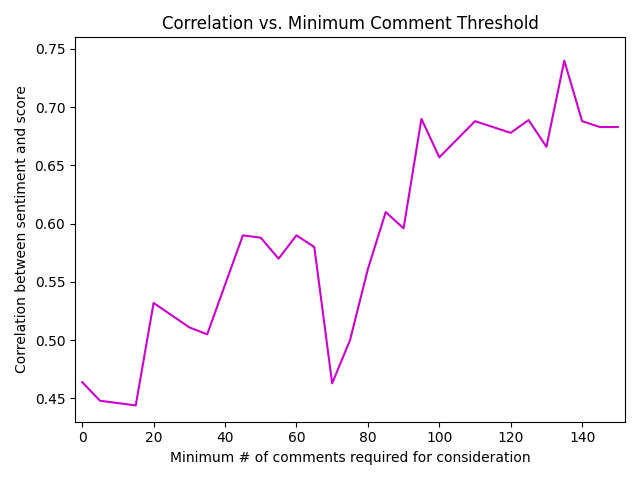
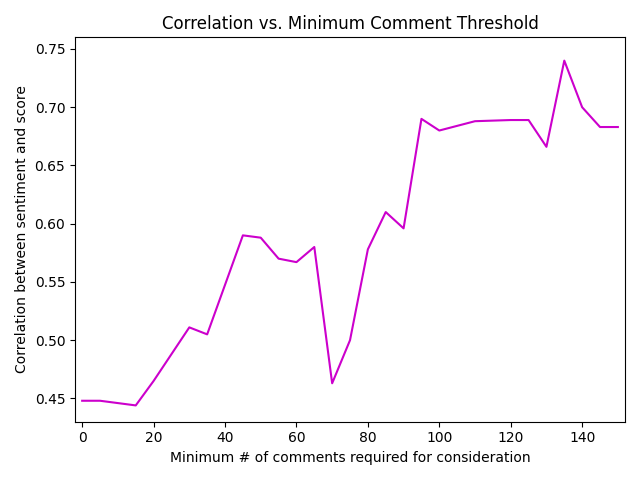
0: 0.464 -> 0.448
20: 0.532 -> 0.465
60: 0.590 -> 0.567
80: 0.561 -> 0.578
100: 0.657 -> 0.680
120: 0.678 -> 0.689
140: 0.688 -> 0.700
